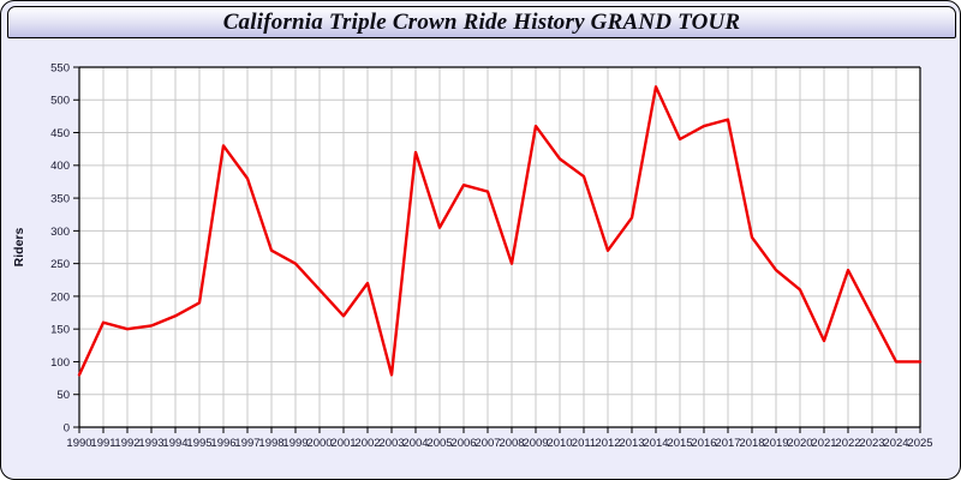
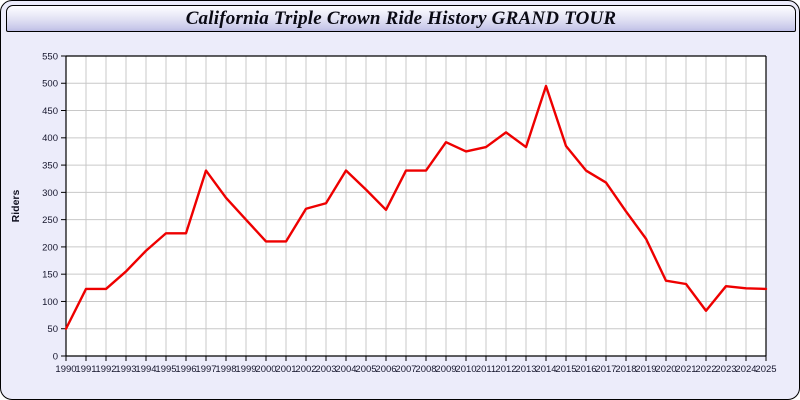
1990: 80 -> 50
1991: 160 -> 120
1992: 150 -> 120
1994: 170 -> 190
1995: 190 -> 220
1996: 430 -> 220
1997: 380 -> 340
1998: 270 -> 290
2001: 170 -> 210
2002: 220 -> 270
2003: 80 -> 280
2004: 420 -> 340
2006: 370 -> 270
2007: 360 -> 340
2008: 250 -> 340
2009: 460 -> 390
2010: 410 -> 380
2012: 270 -> 410
2013: 320 -> 380
2014: 520 -> 500
2015: 440 -> 380
2016: 460 -> 340
2017: 470 -> 320
2018: 290 -> 260
2019: 240 -> 220
2020: 210 -> 140
2022: 240 -> 80
2023: 170 -> 130
2024: 100 -> 120
2025: 100 -> 120
